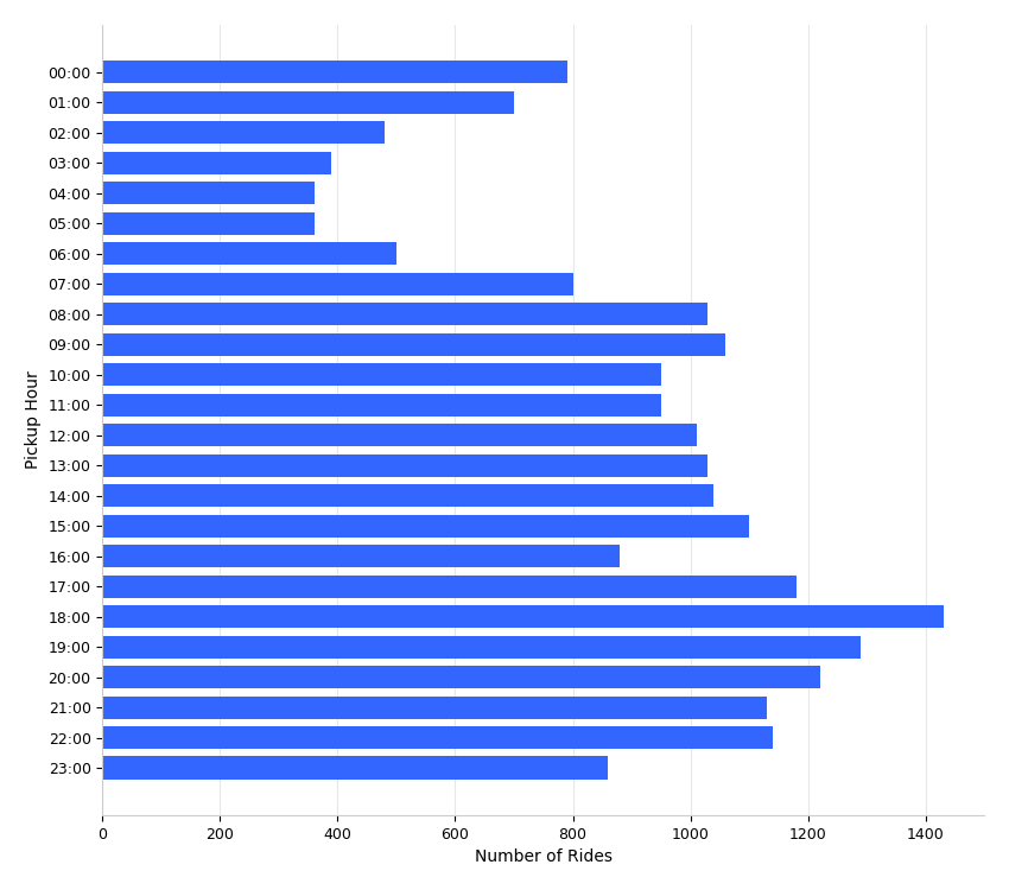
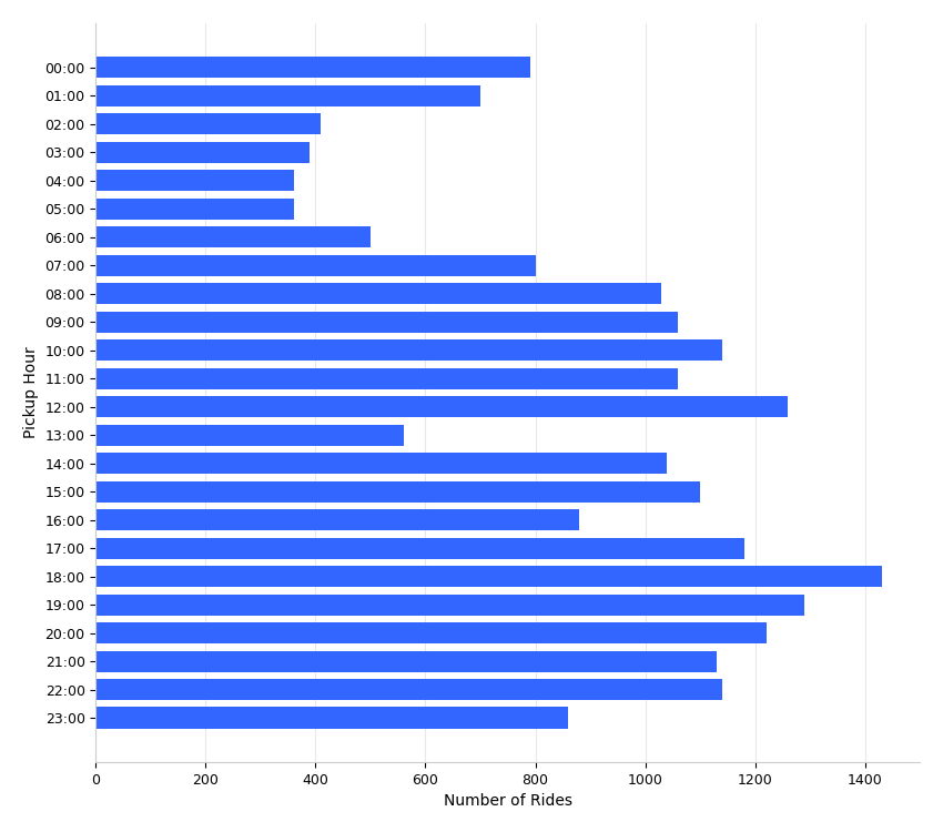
02:00: 480 -> 410
10:00: 950 -> 1140
11:00: 950 -> 1060
12:00: 1010 -> 1260
13:00: 1030 -> 560
